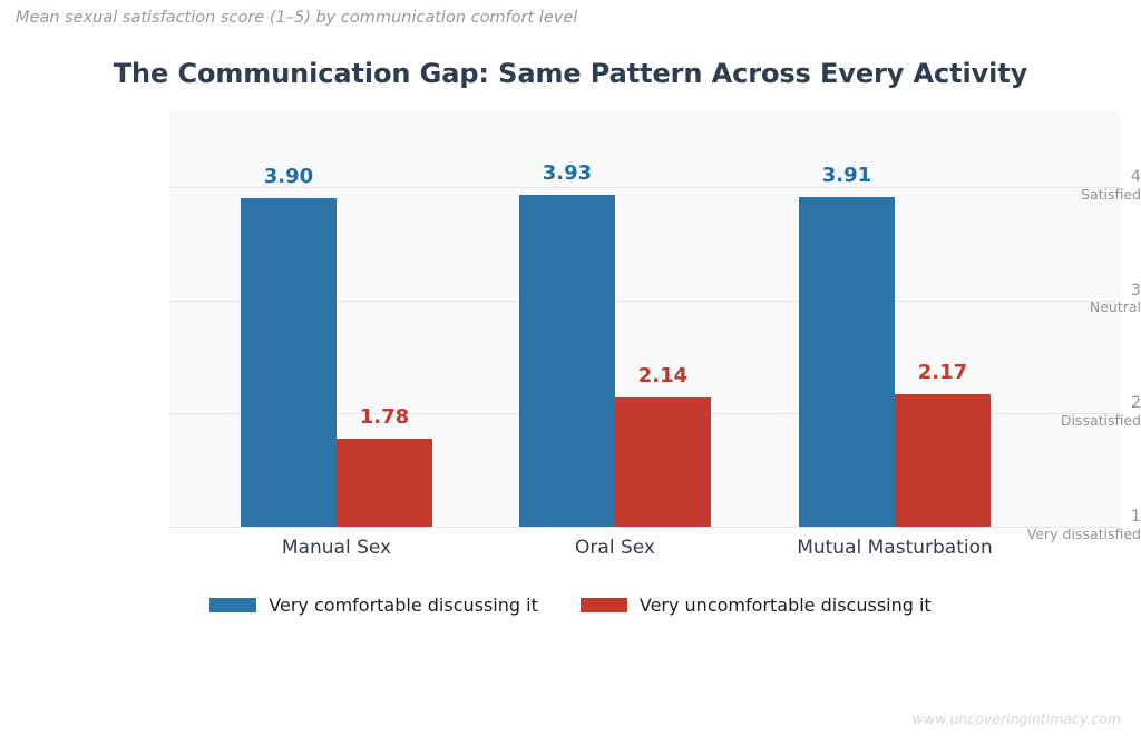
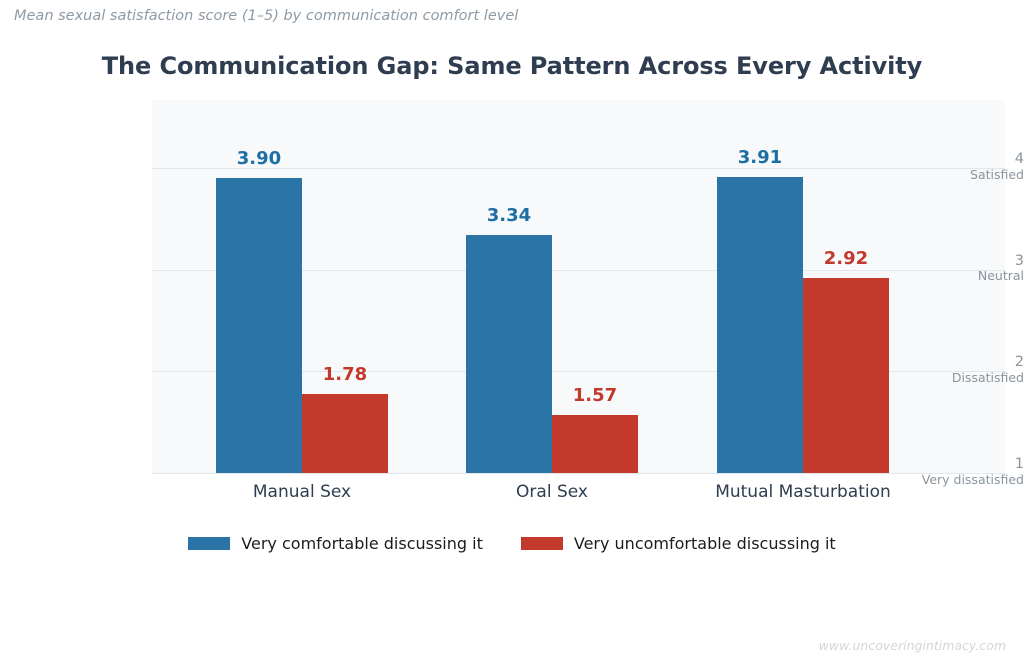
Very comfortable discussing it/Oral Sex: 3.93 -> 3.34
Very uncomfortable discussing it/Oral Sex: 2.14 -> 1.57
Very uncomfortable discussing it/Mutual Masturbation: 2.17 -> 2.92
